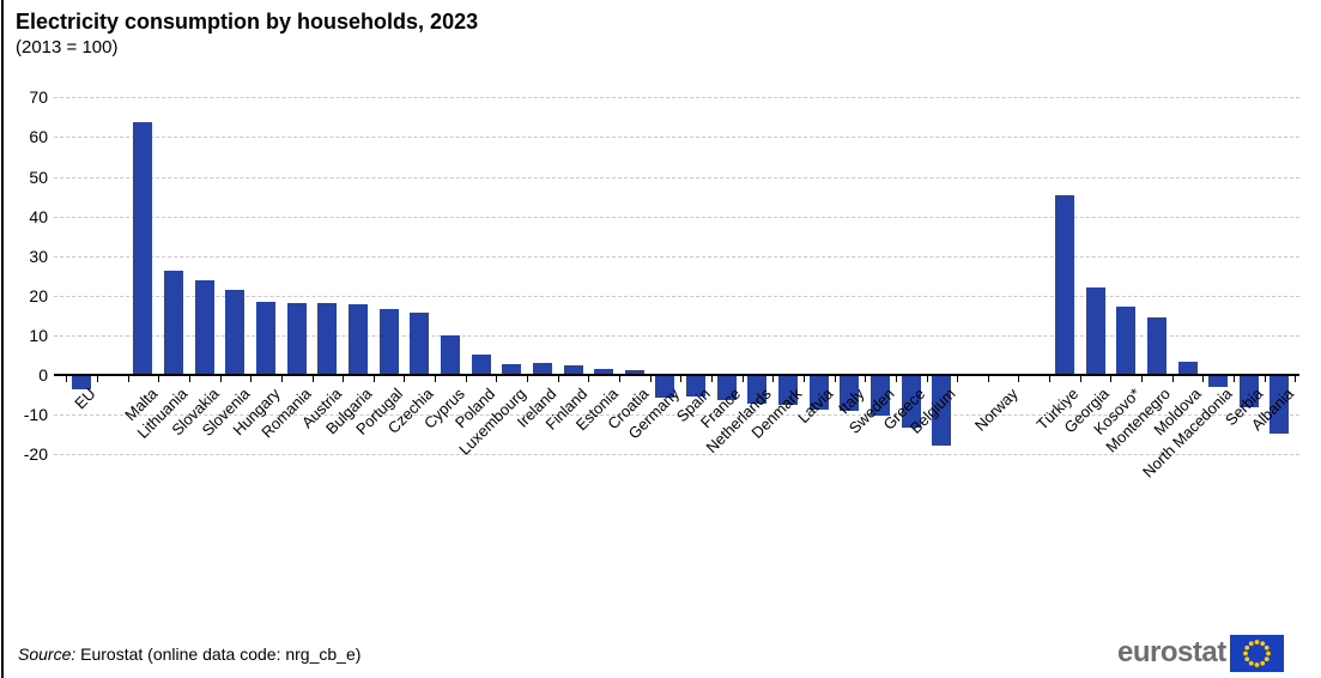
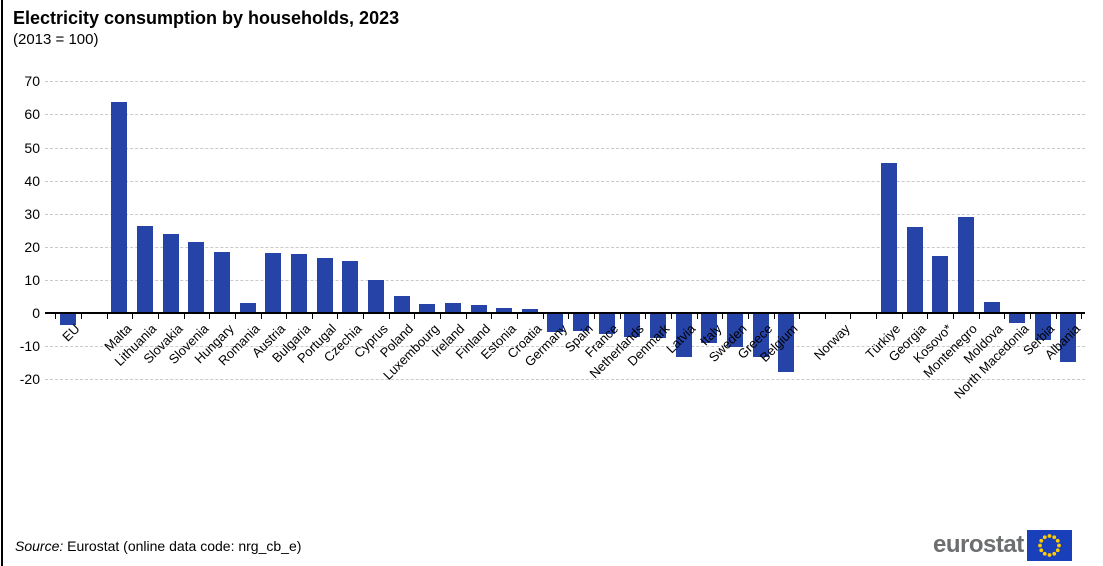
Romania: 18 -> 3
Latvia: -9 -> -13
Georgia: 22 -> 26
Montenegro: 14 -> 29
